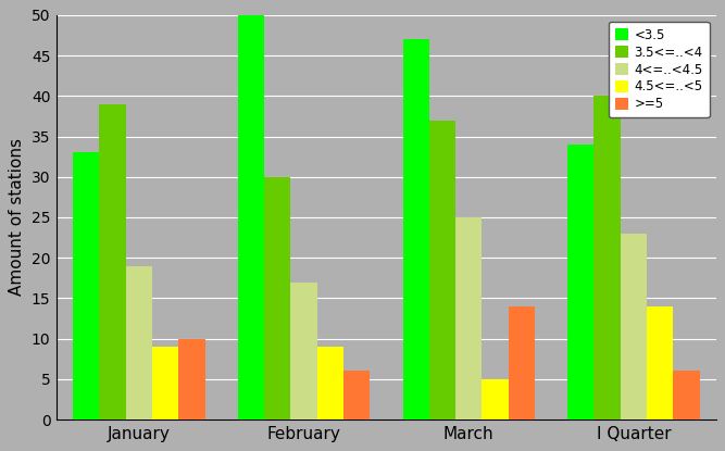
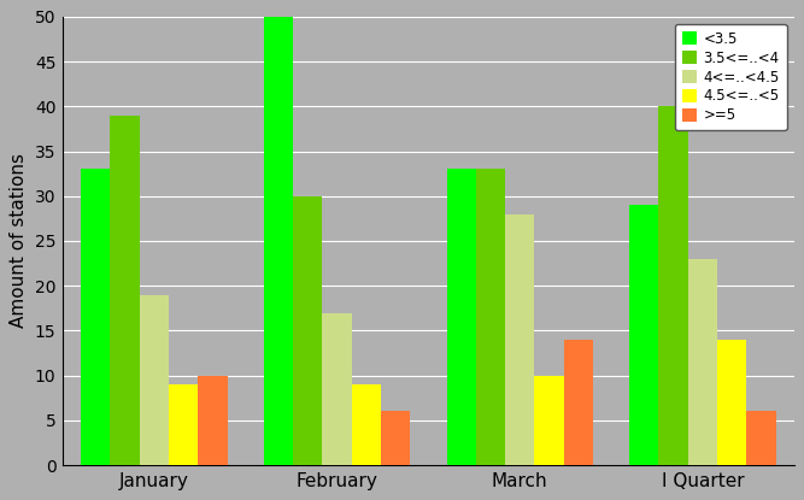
<3.5/March: 47 -> 33
3.5<=..<4/March: 37 -> 33
4<=..<4.5/March: 25 -> 28
4.5<=..<5/March: 5 -> 10
<3.5/I Quarter: 34 -> 29
